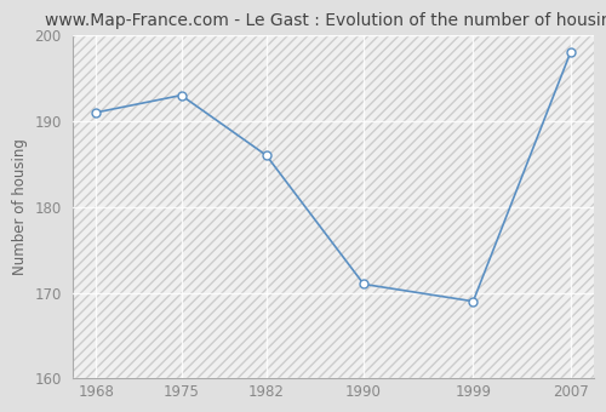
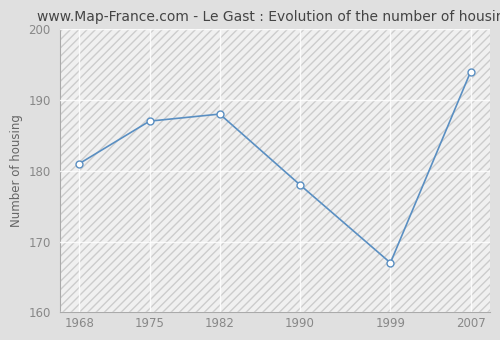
1968: 191 -> 181
1975: 193 -> 187
1982: 186 -> 188
1990: 171 -> 178
1999: 169 -> 167
2007: 198 -> 194
